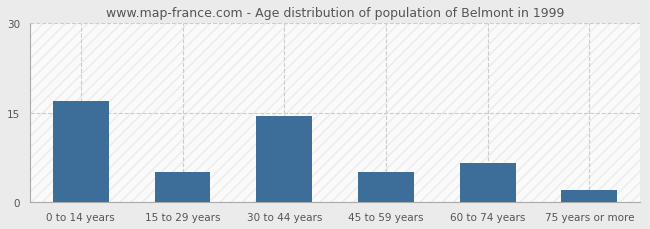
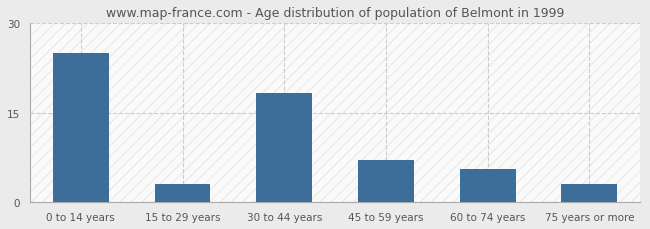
0 to 14 years: 17.0 -> 25.0
15 to 29 years: 5.0 -> 3.0
30 to 44 years: 14.5 -> 18.2
45 to 59 years: 5.0 -> 7.0
60 to 74 years: 6.5 -> 5.6
75 years or more: 2.0 -> 3.0
